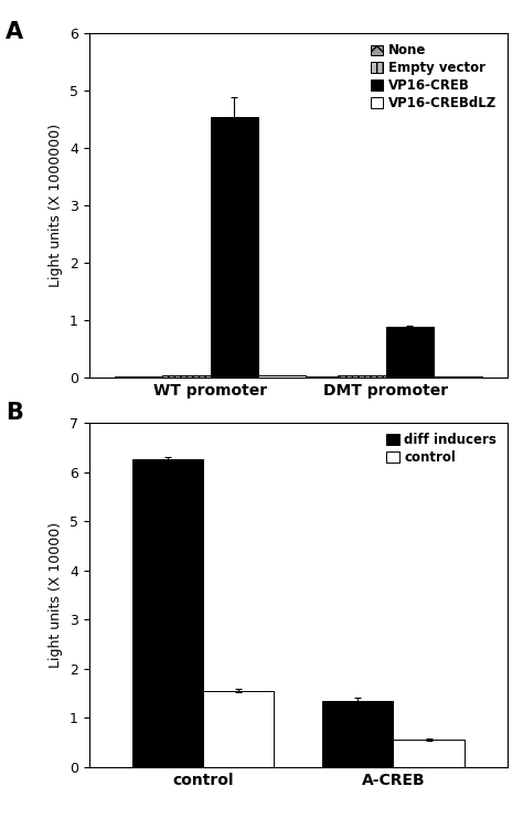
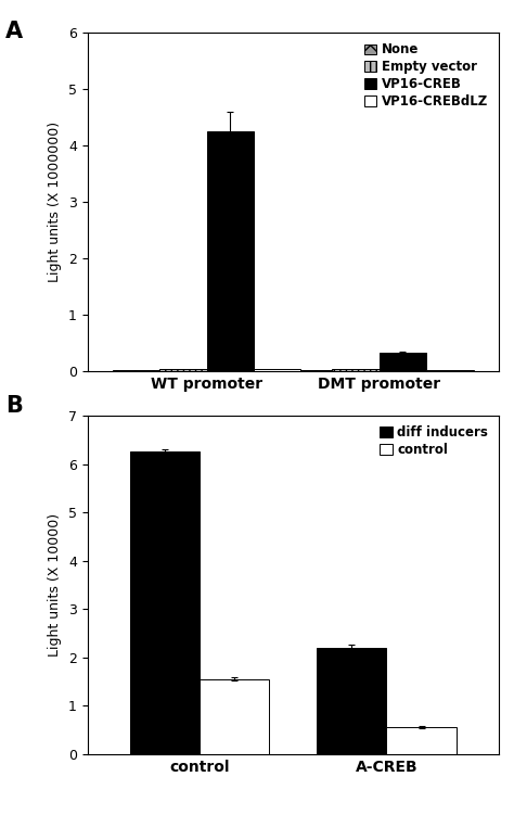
VP16-CREB/WT promoter: 4.54 -> 4.25
VP16-CREB/DMT promoter: 0.88 -> 0.32
diff inducers/A-CREB: 1.35 -> 2.20
